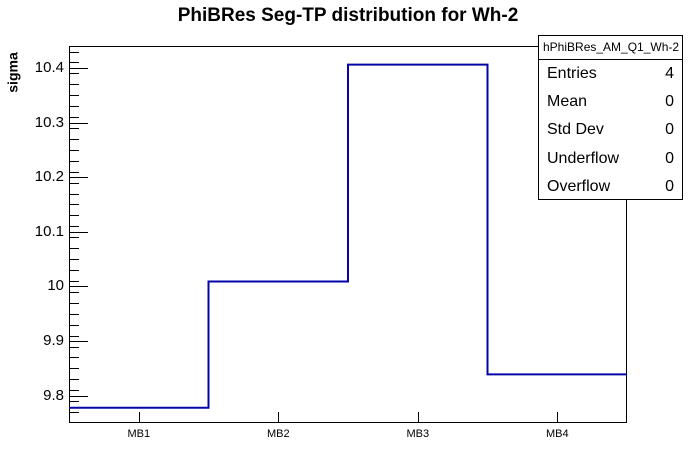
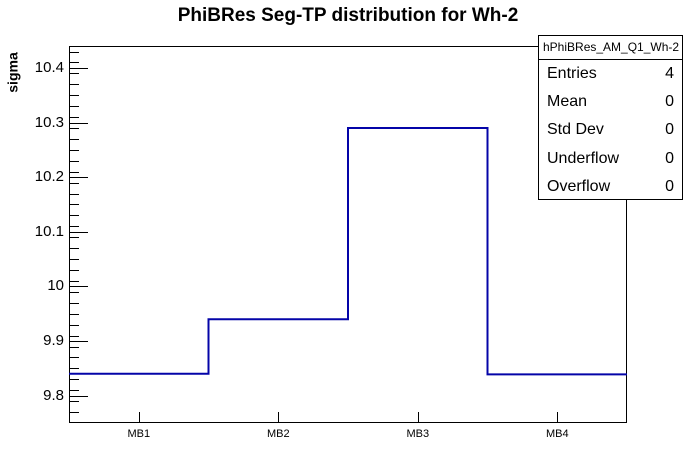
MB1: 9.78 -> 9.84
MB2: 10.01 -> 9.94
MB3: 10.41 -> 10.29
